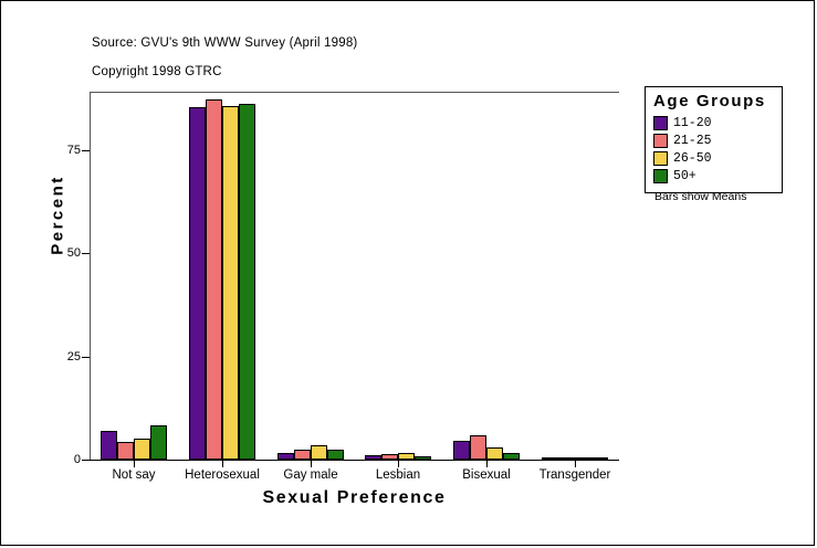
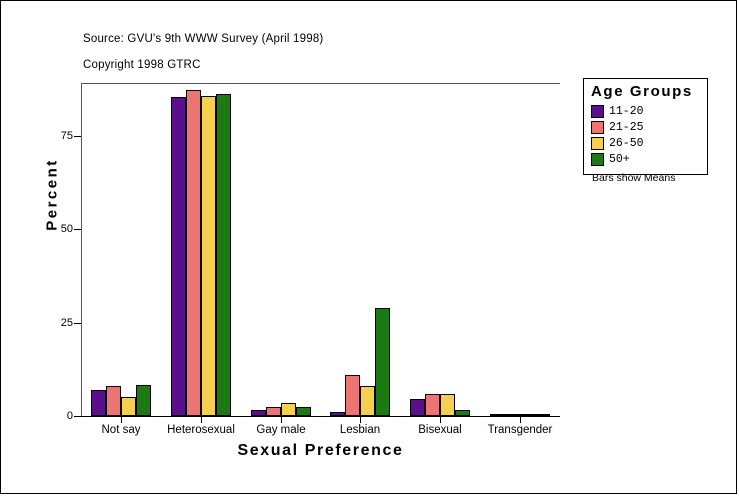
21-25/Not say: 4 -> 8
21-25/Lesbian: 1 -> 11
26-50/Lesbian: 2 -> 8
50+/Lesbian: 1 -> 29
26-50/Bisexual: 3 -> 6
